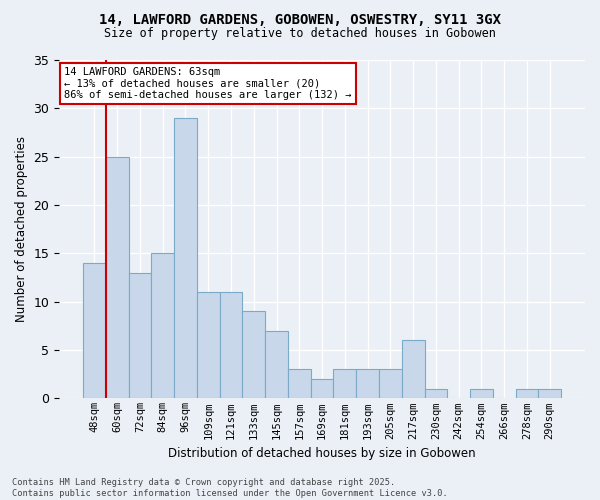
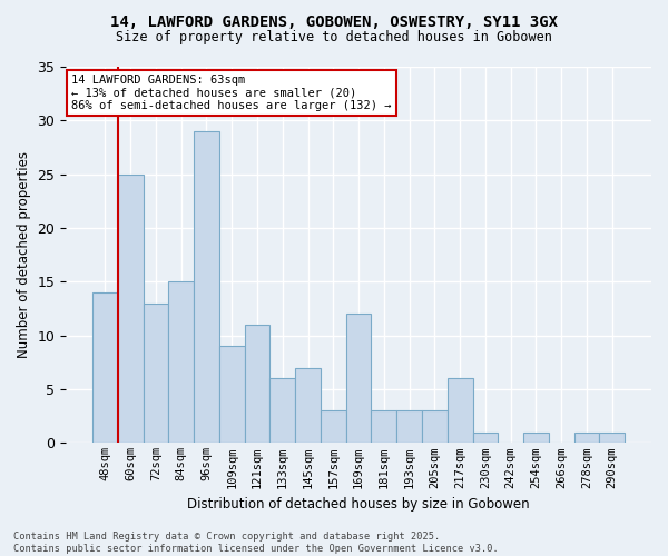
109sqm: 11 -> 9
133sqm: 9 -> 6
169sqm: 2 -> 12
